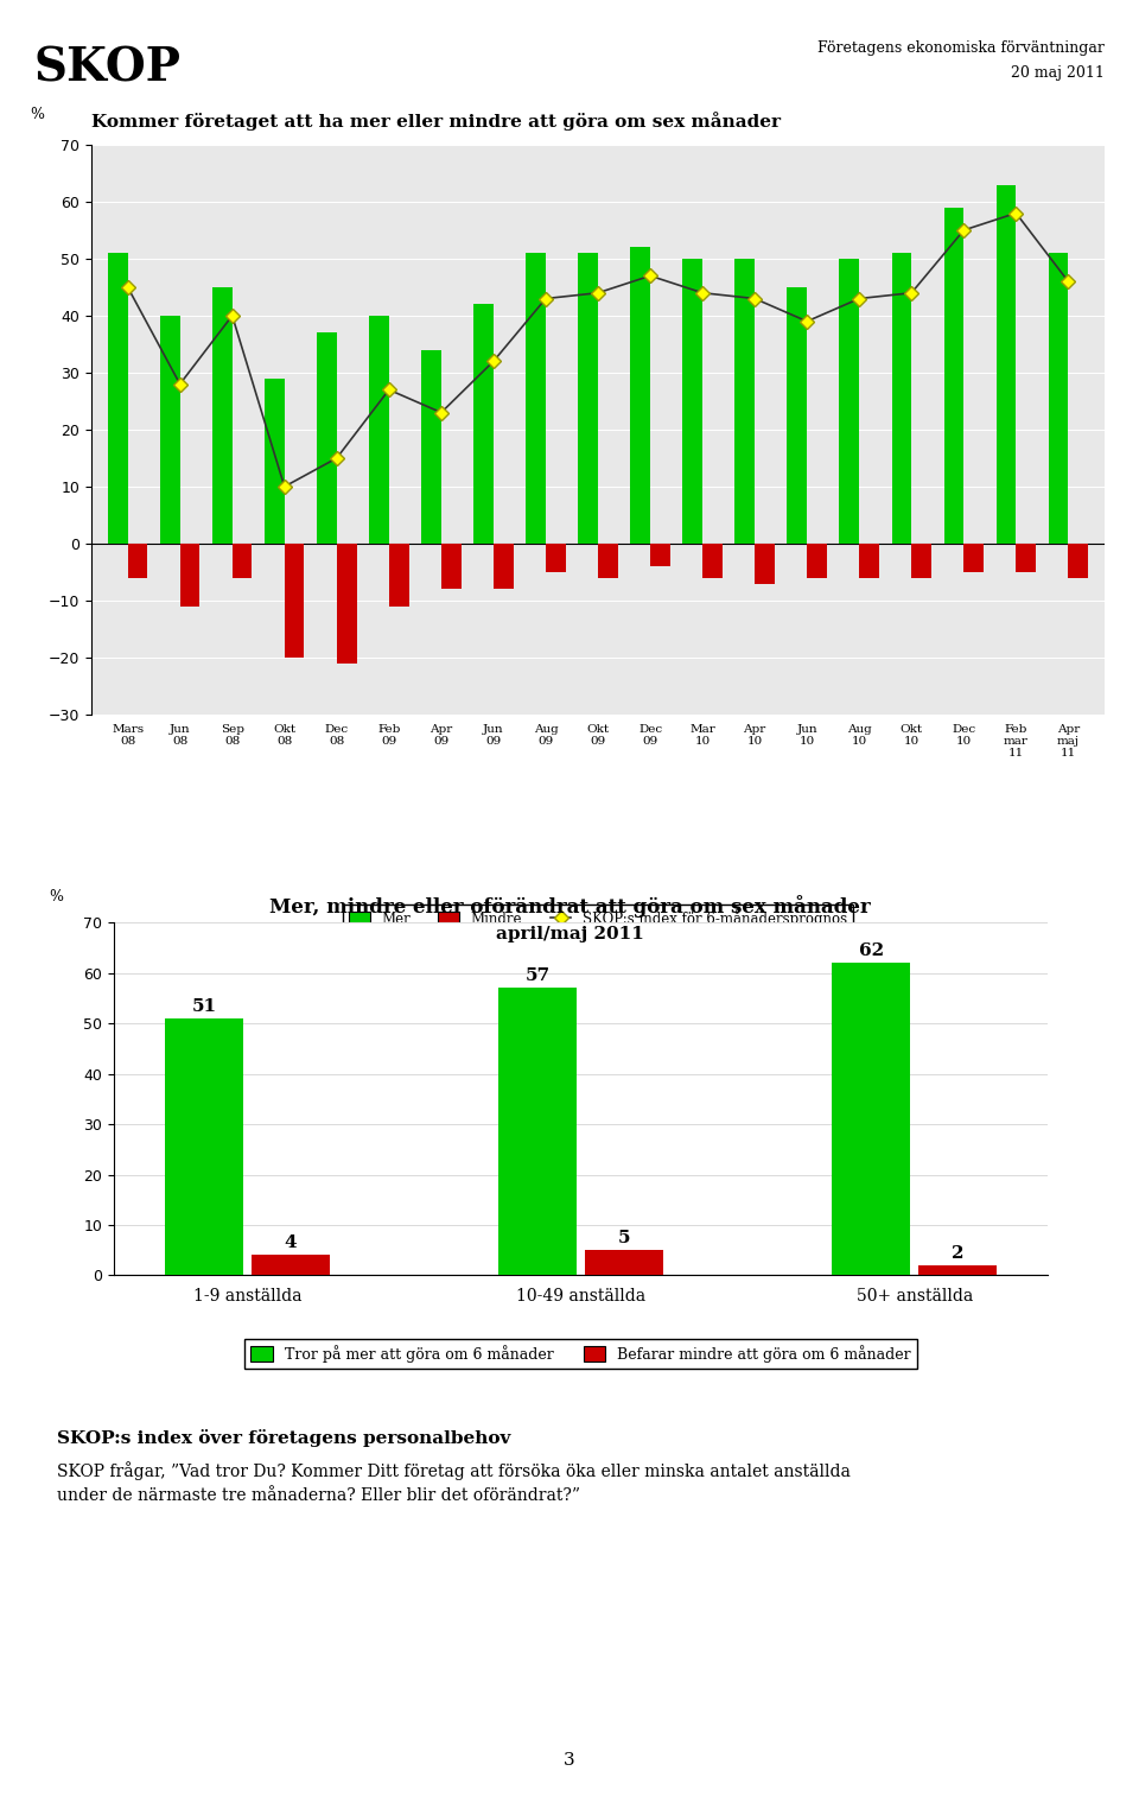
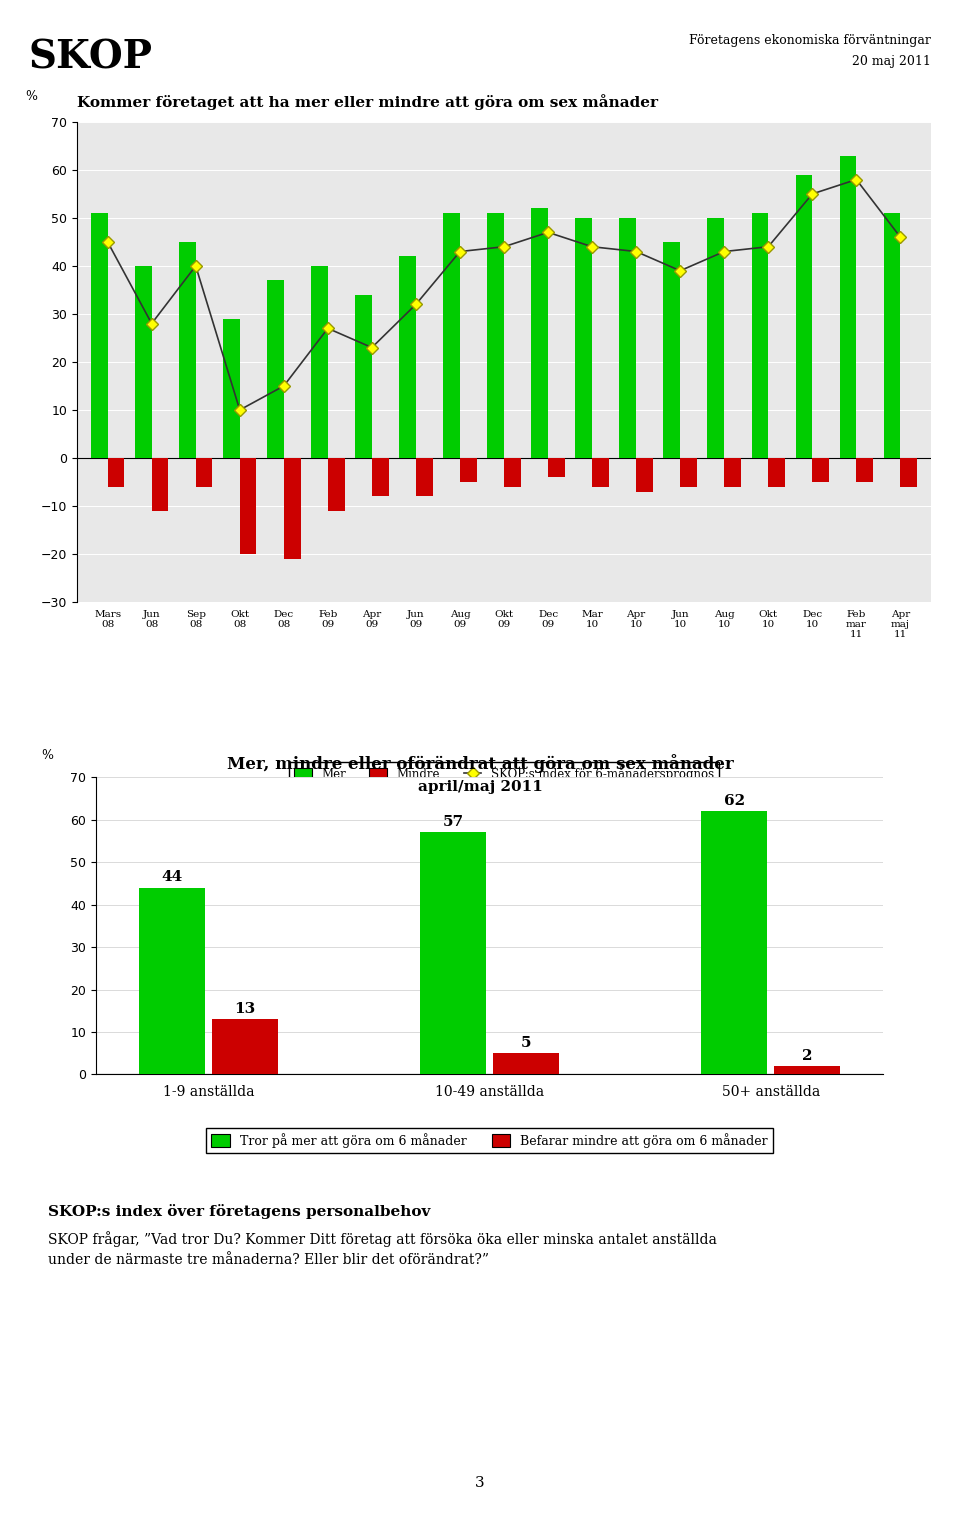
Tror på mer att göra om 6 månader/1-9 anställda: 51 -> 44
Befarar mindre att göra om 6 månader/1-9 anställda: 4 -> 13
